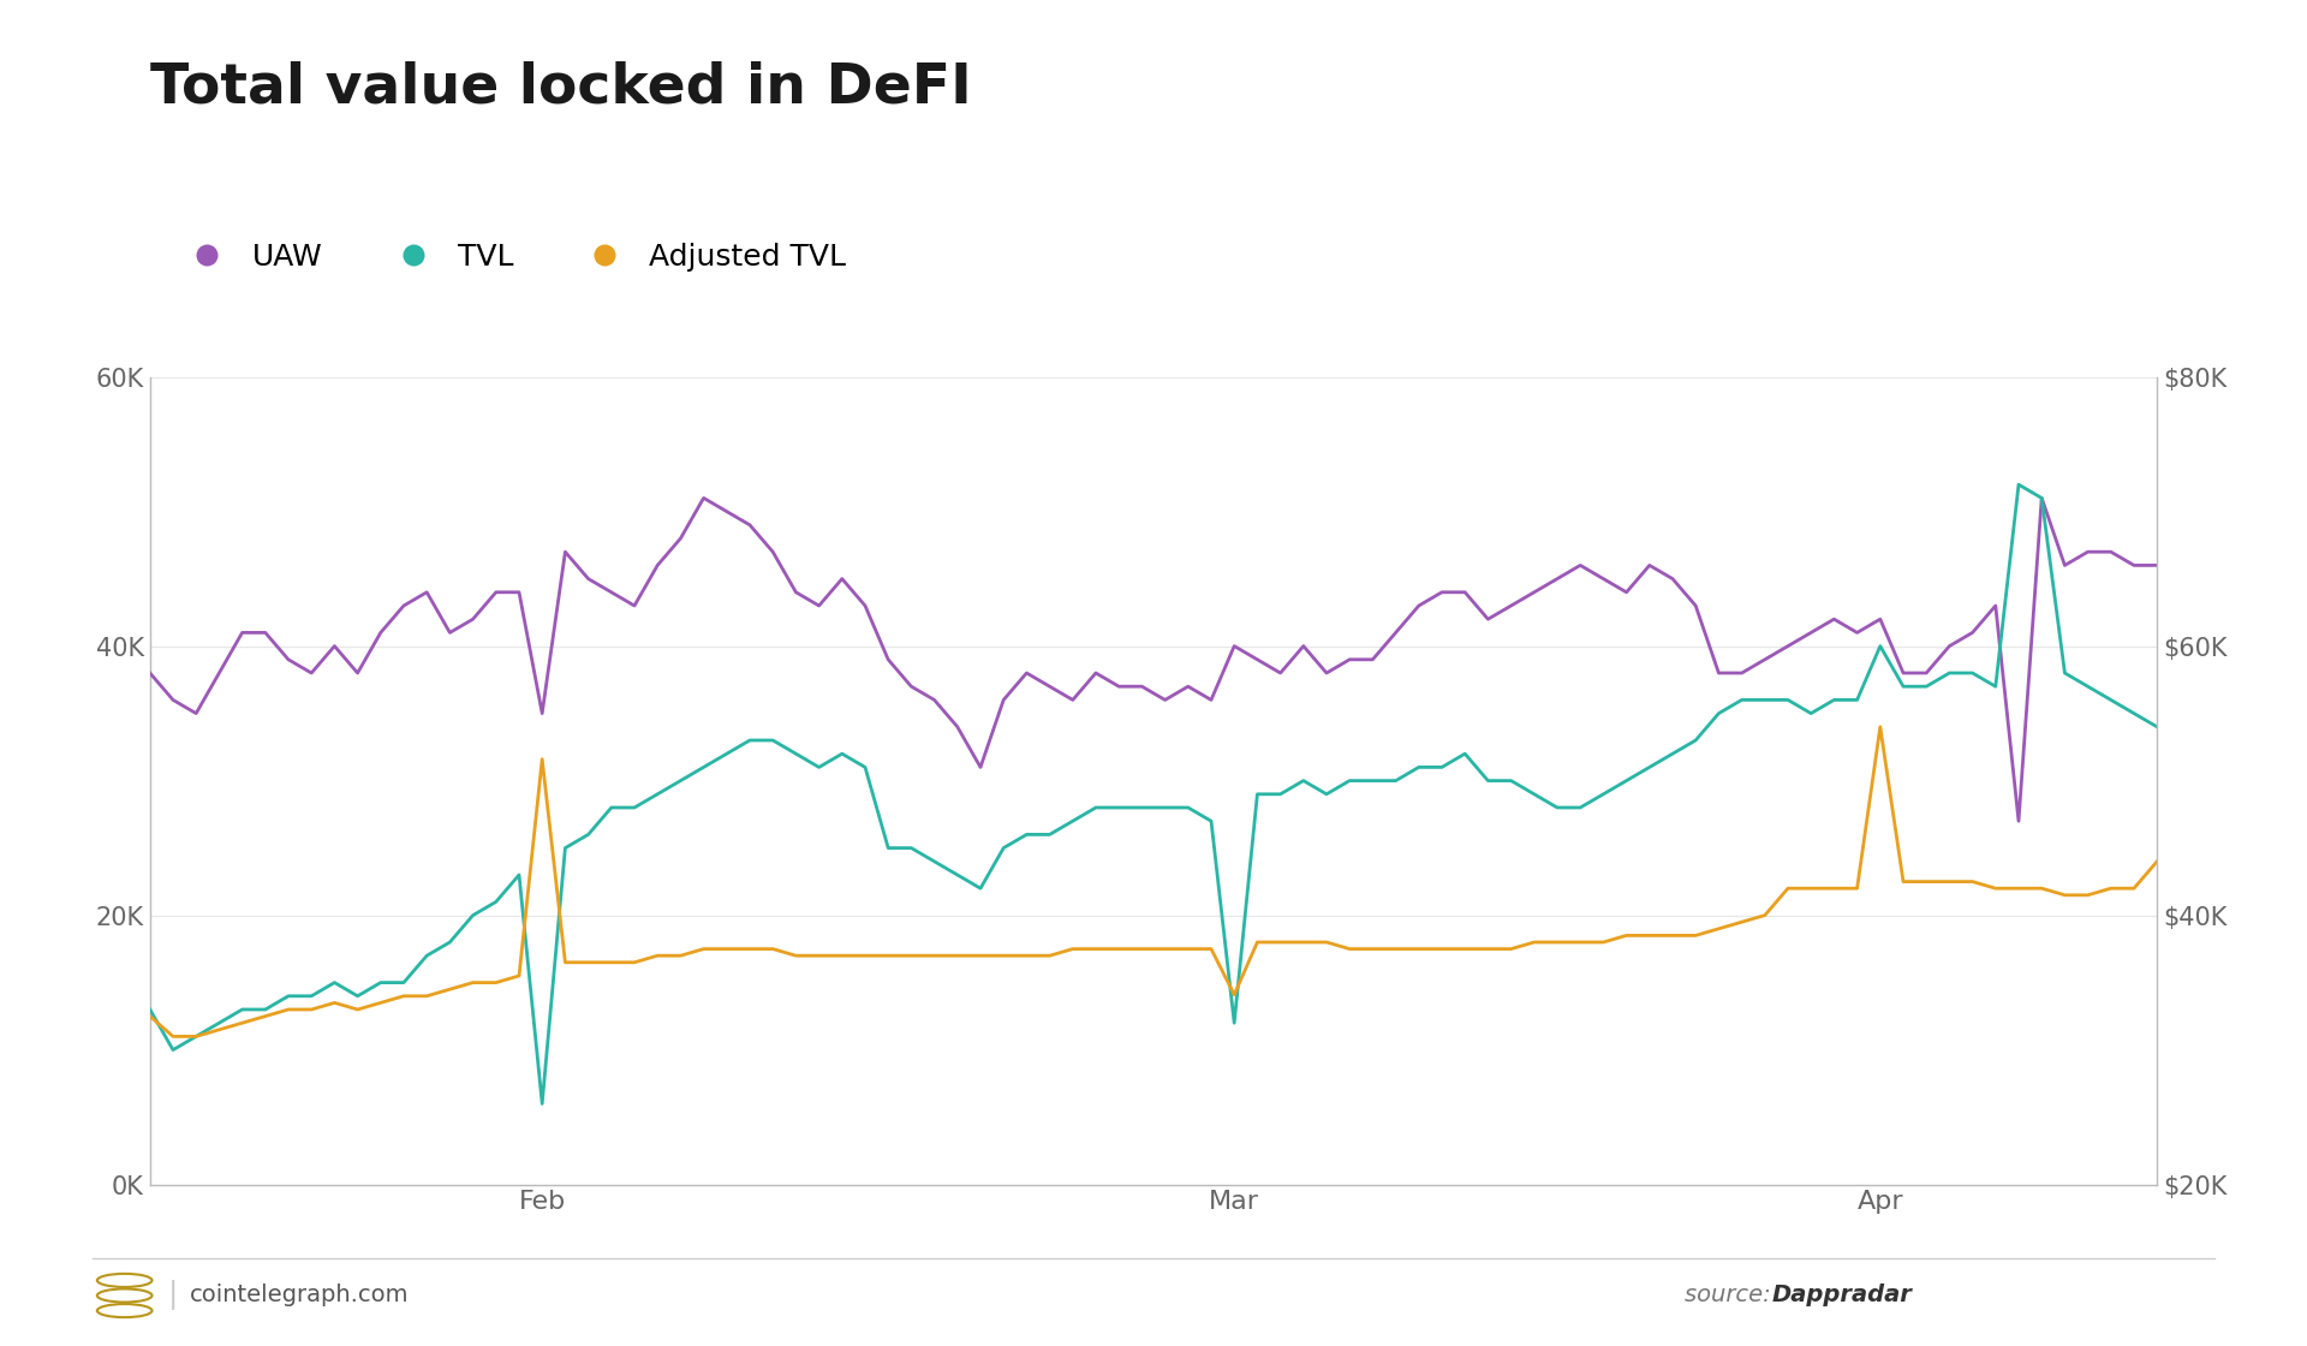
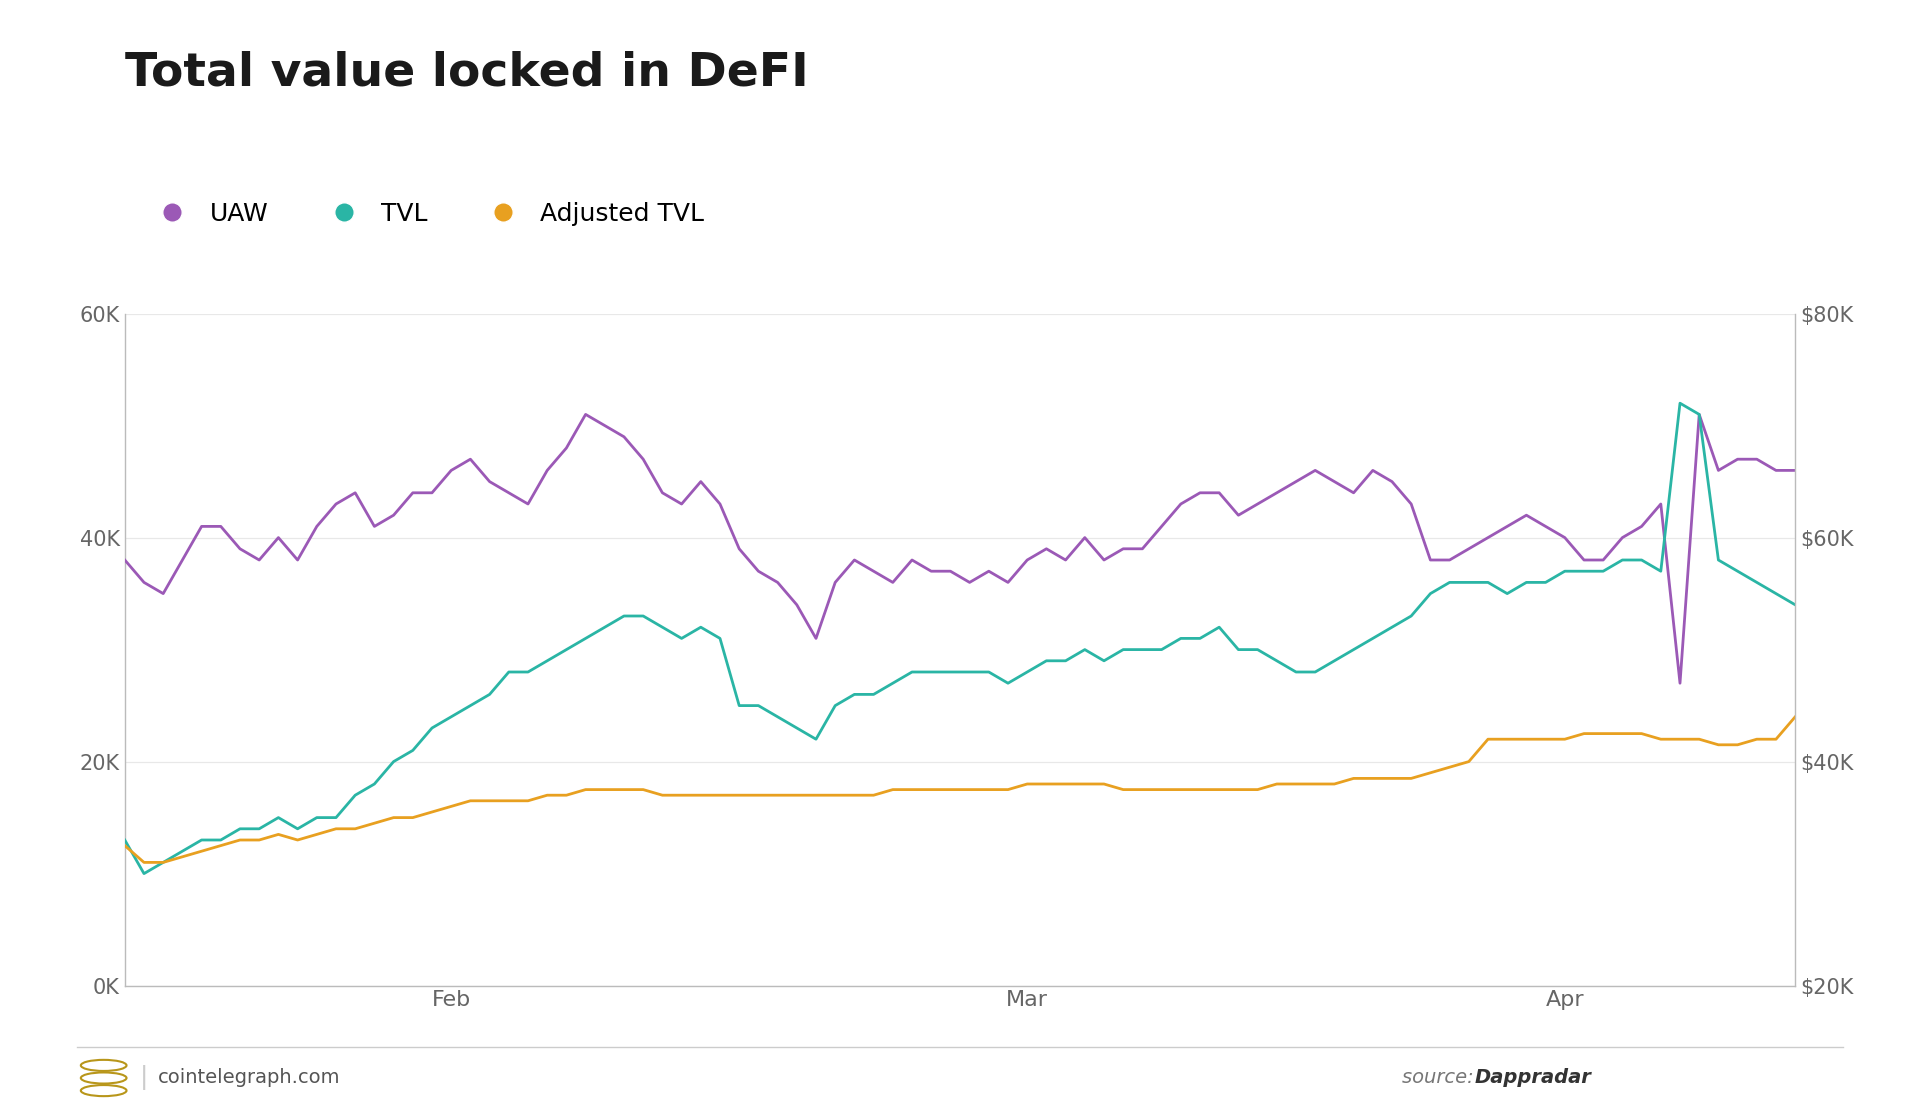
UAW/Feb: 35K -> 46K
TVL/Feb: 6K -> 24K
Adjusted TVL/Feb: 31.6K -> 16.0K
UAW/Mar: 40K -> 38K
TVL/Mar: 12K -> 28K
Adjusted TVL/Mar: 14.1K -> 18.0K
UAW/Apr: 42K -> 40K
TVL/Apr: 40K -> 37K
Adjusted TVL/Apr: 34.0K -> 22.0K
